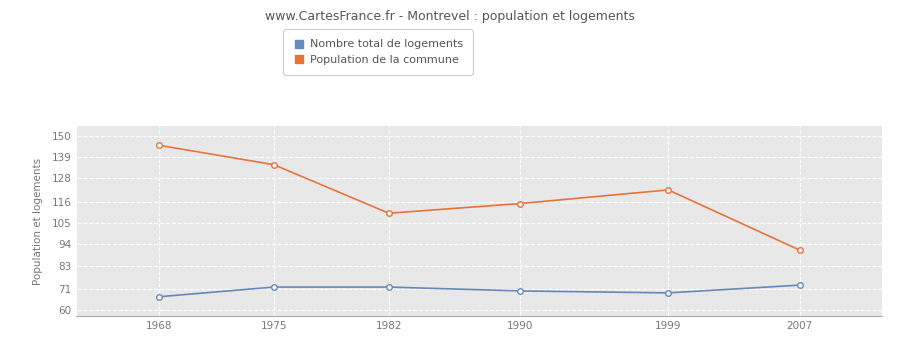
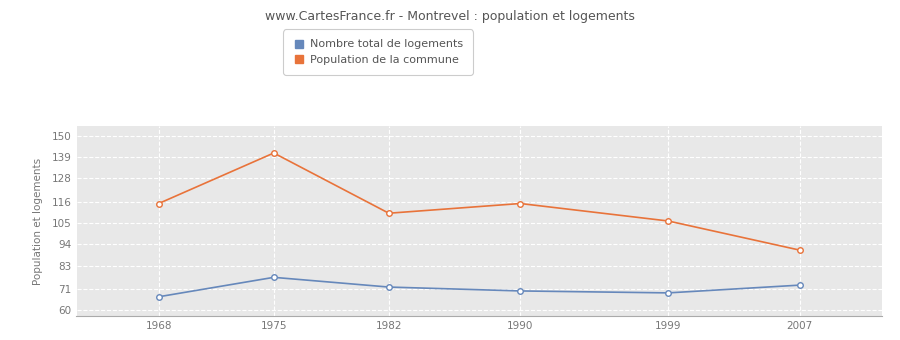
Population de la commune/1968: 145 -> 115
Nombre total de logements/1975: 72 -> 77
Population de la commune/1975: 135 -> 141
Population de la commune/1999: 122 -> 106
